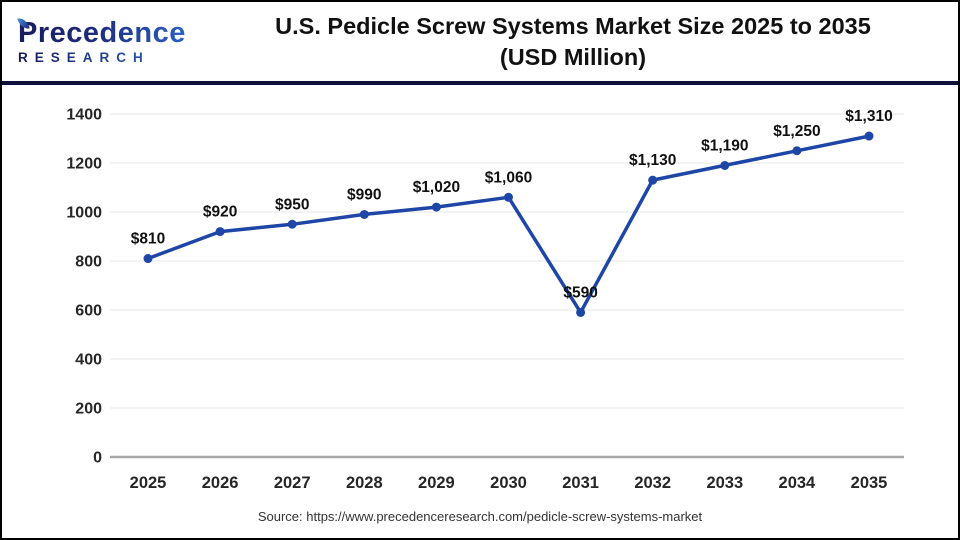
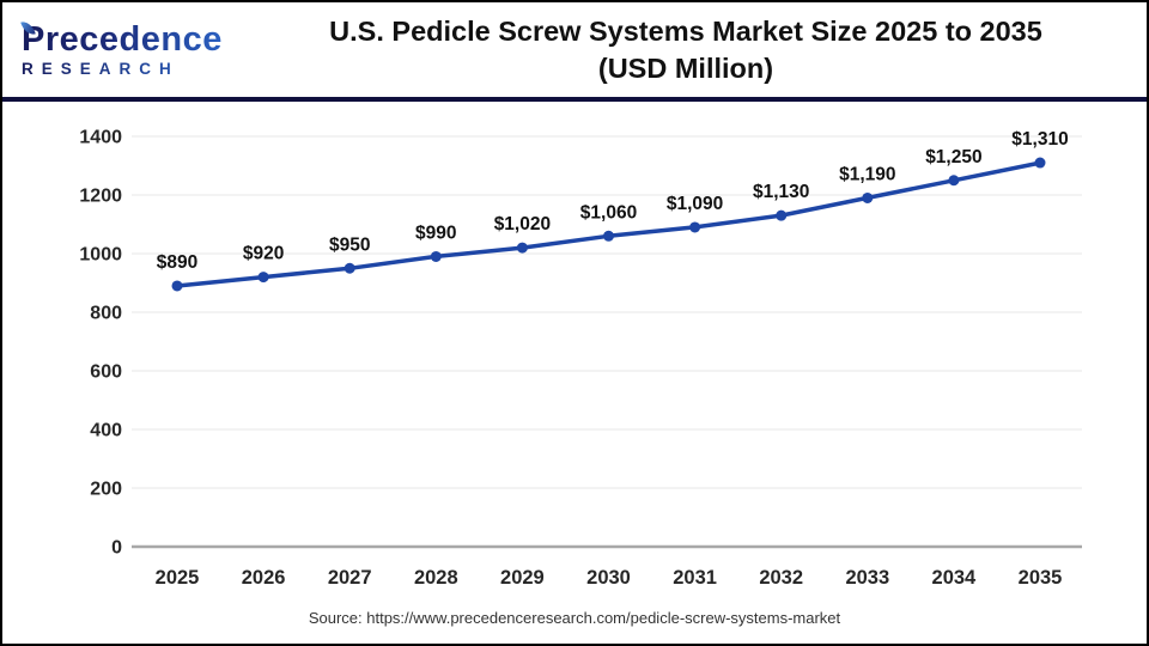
2025: $810 -> $890
2031: $590 -> $1,090
